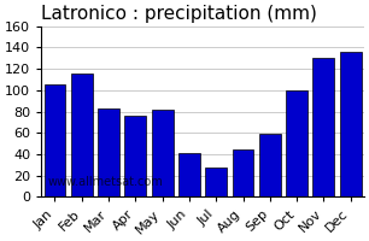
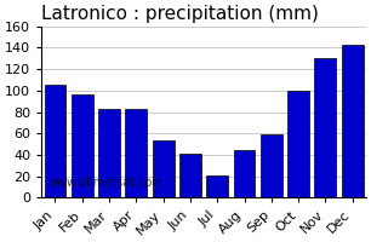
Feb: 116 -> 97
Apr: 76 -> 83
May: 82 -> 54
Jul: 28 -> 21
Dec: 136 -> 143
